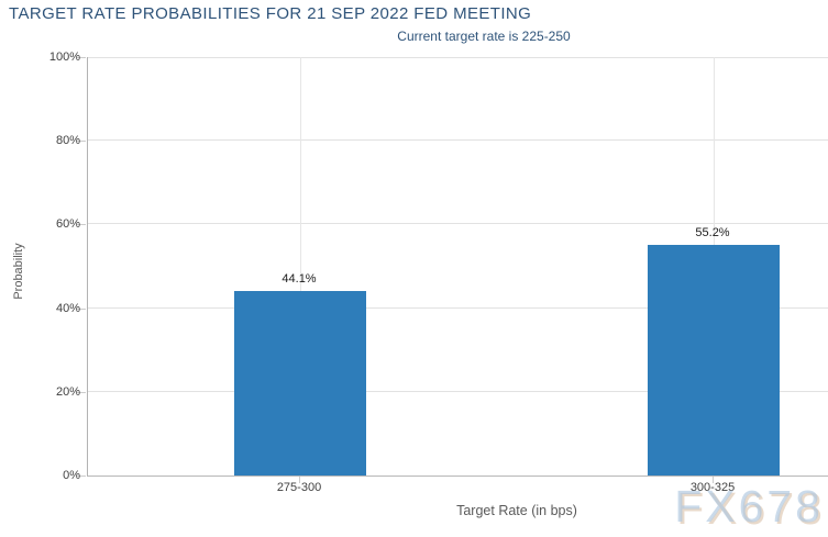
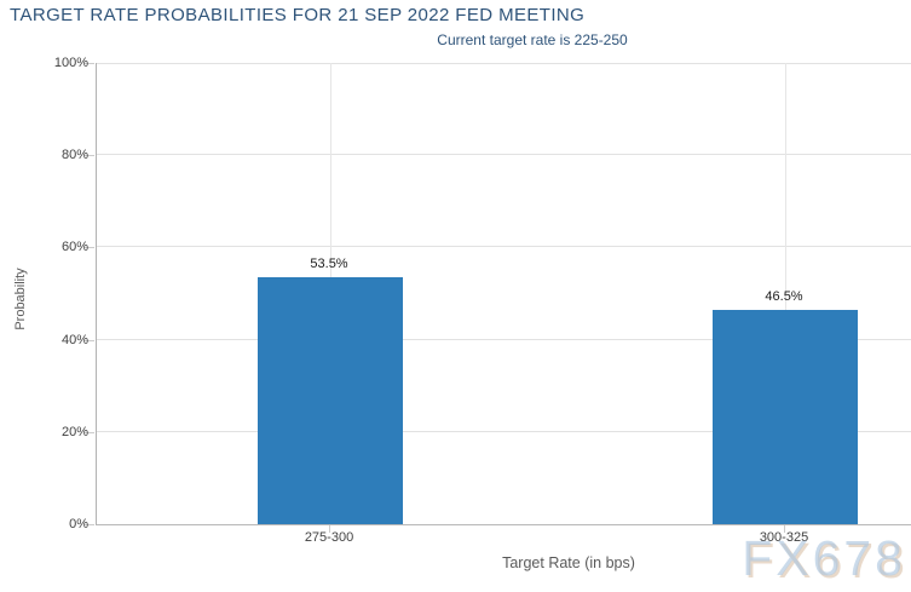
275-300: 44.1% -> 53.5%
300-325: 55.2% -> 46.5%
